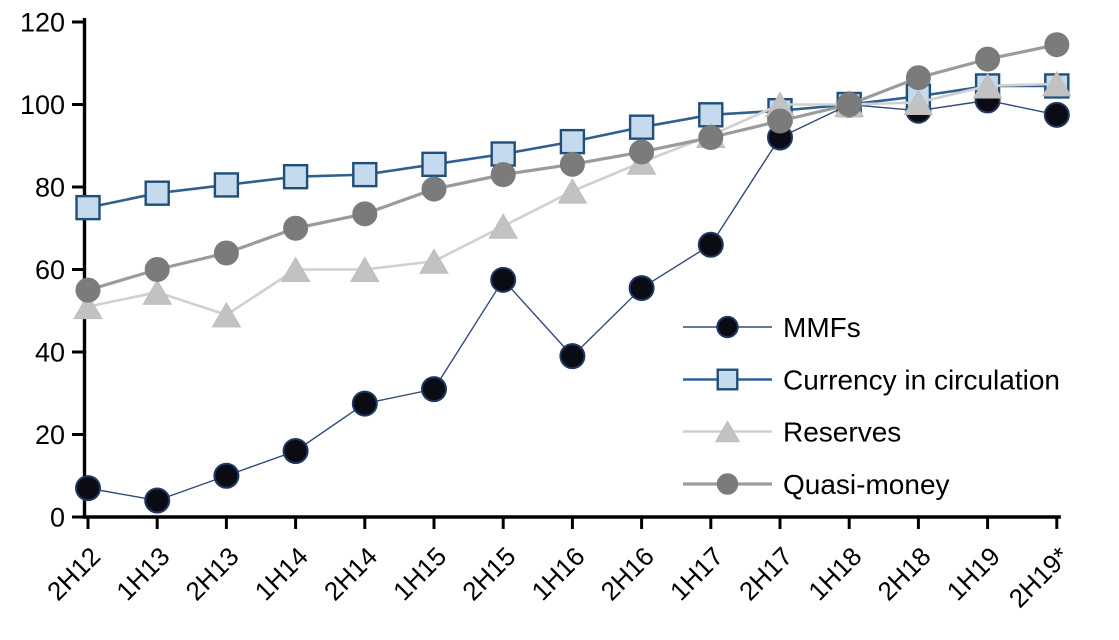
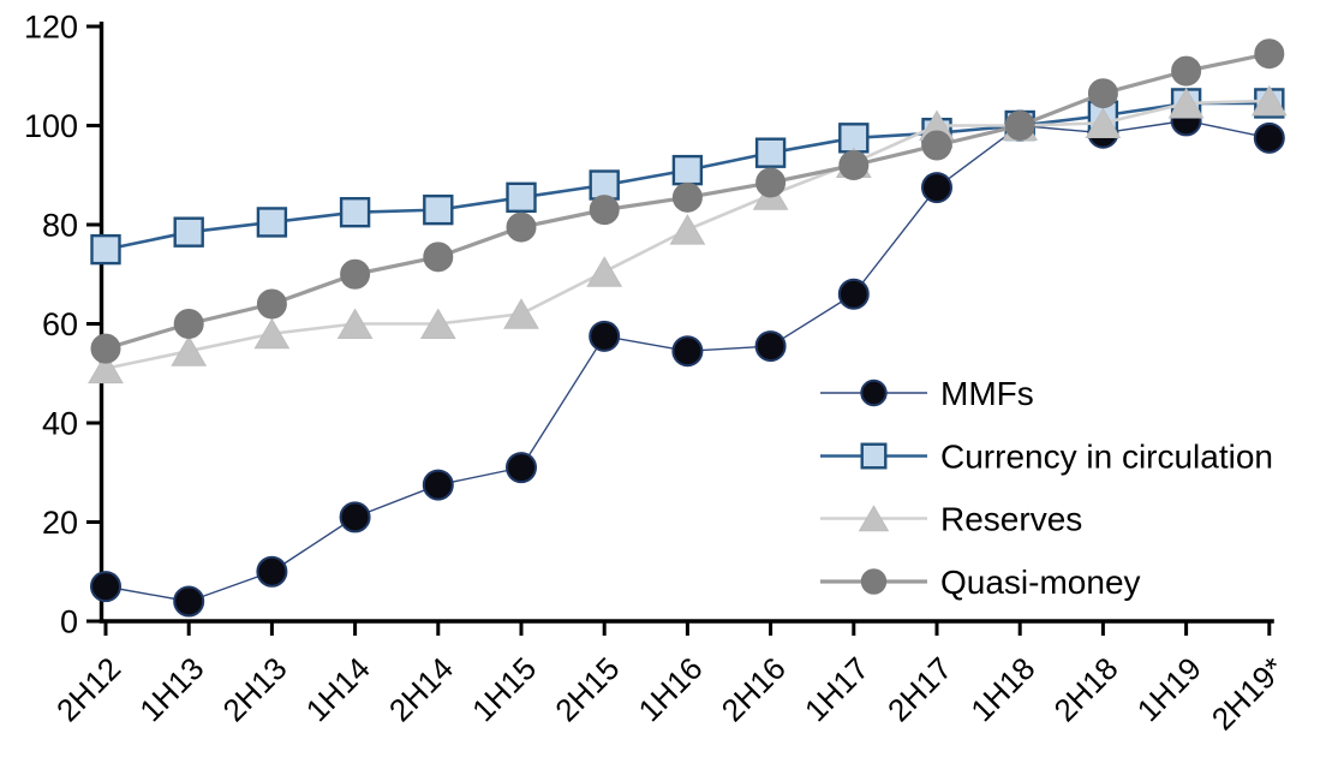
Reserves/2H13: 49 -> 58
MMFs/1H14: 16 -> 21
MMFs/1H16: 39 -> 54
MMFs/2H17: 92 -> 88
